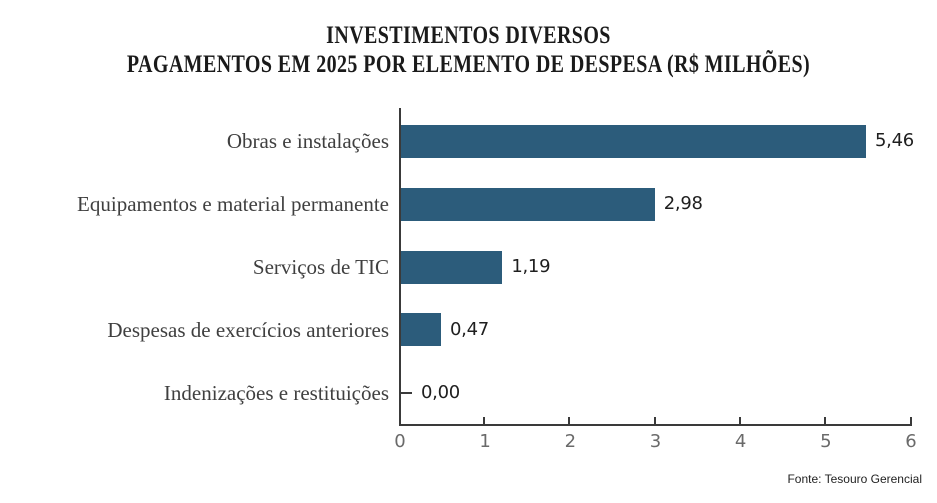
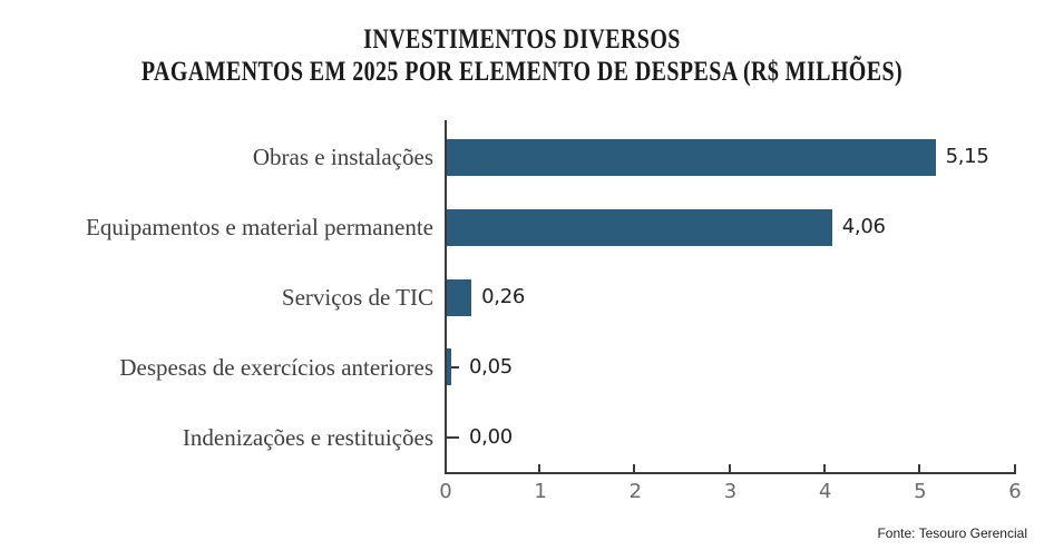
Obras e instalações: 5,46 -> 5,15
Equipamentos e material permanente: 2,98 -> 4,06
Serviços de TIC: 1,19 -> 0,26
Despesas de exercícios anteriores: 0,47 -> 0,05
